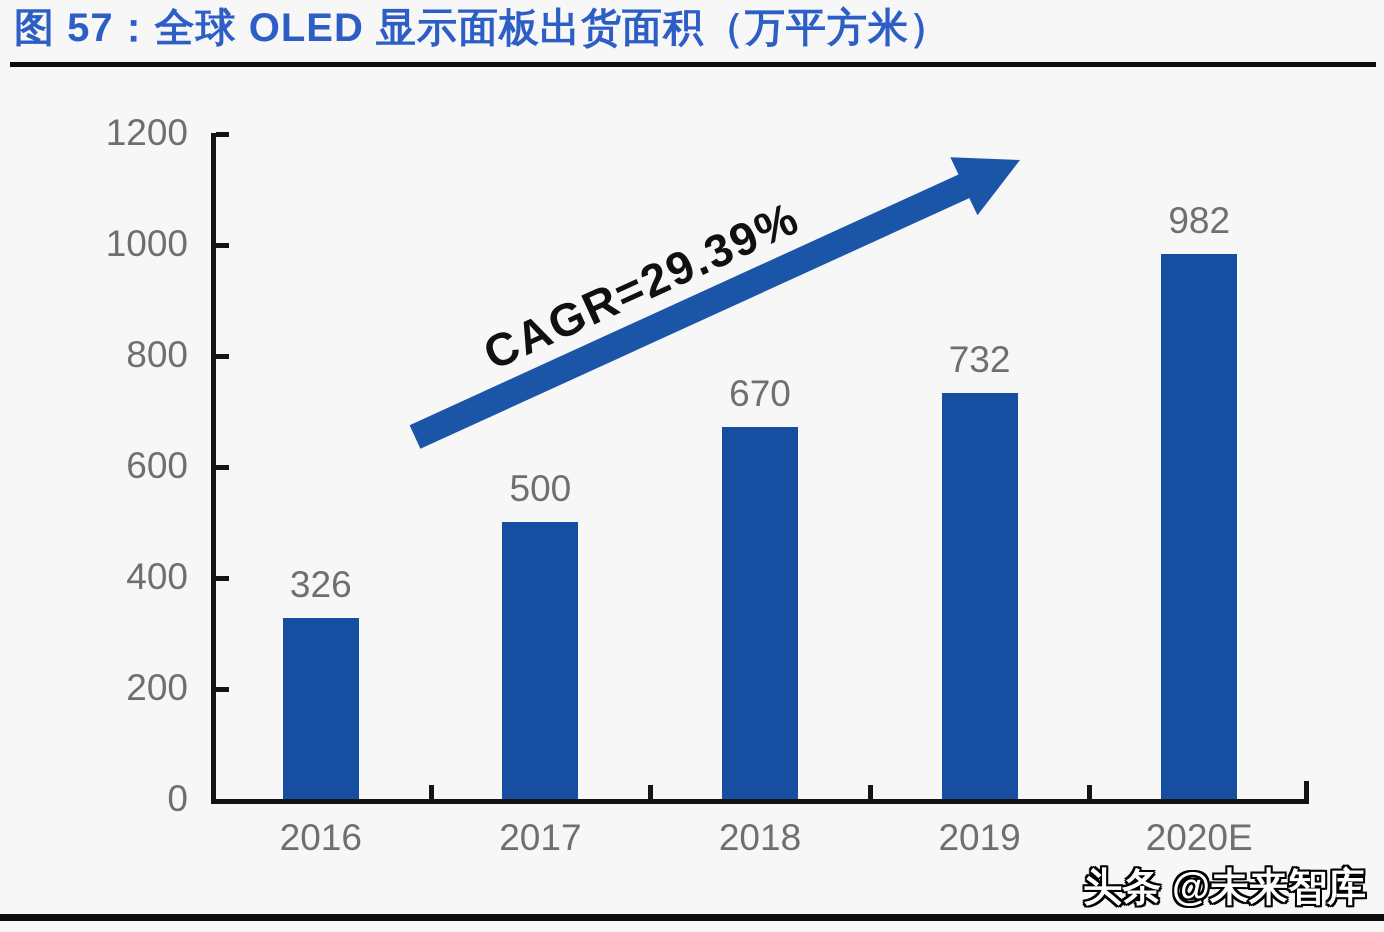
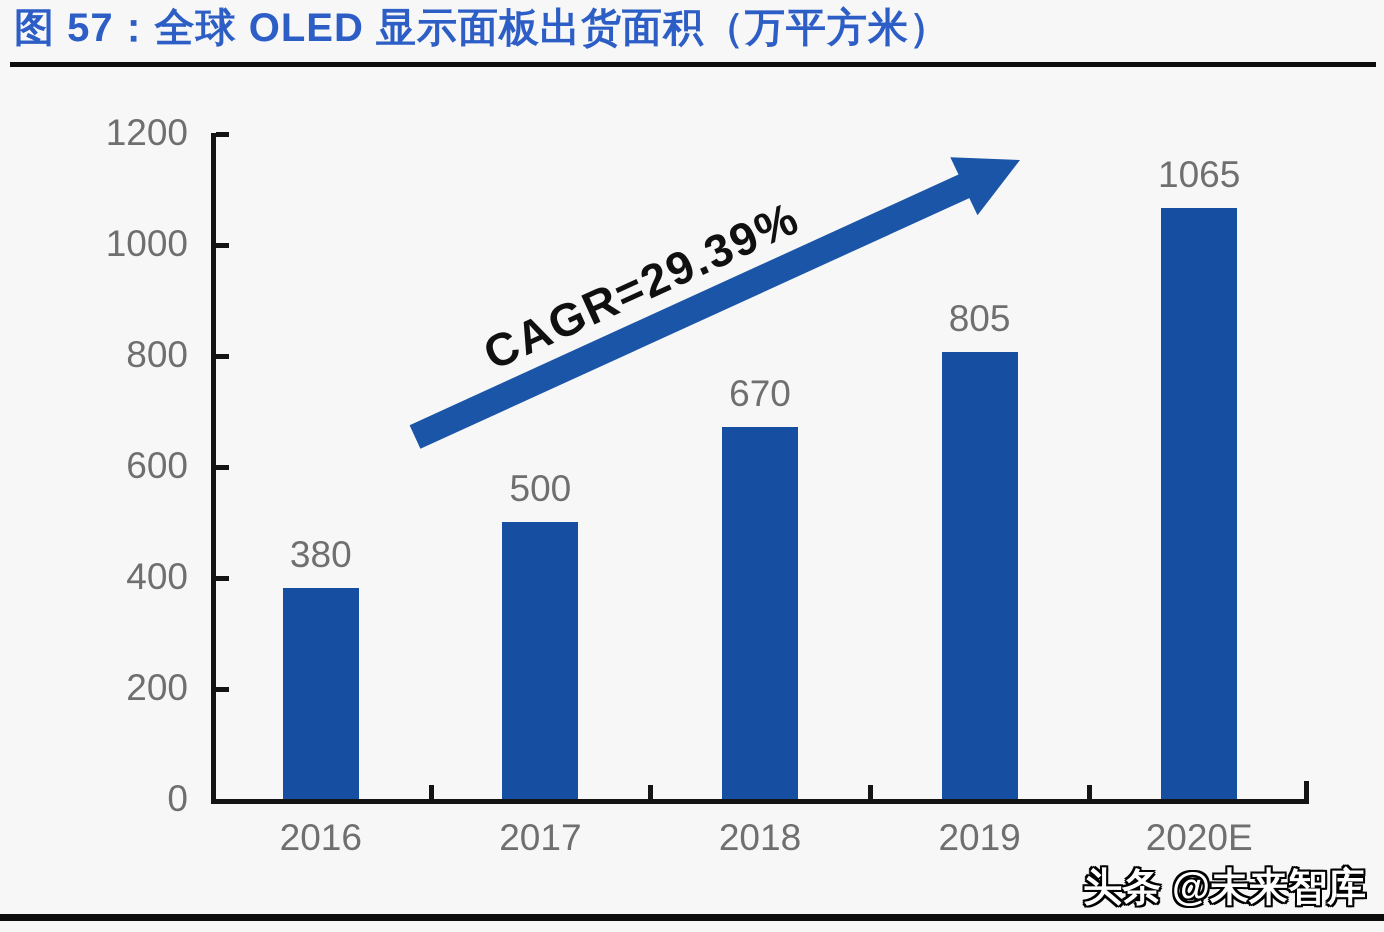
2016: 326 -> 380
2019: 732 -> 805
2020E: 982 -> 1065
